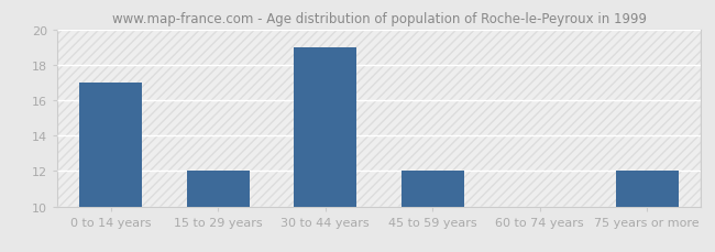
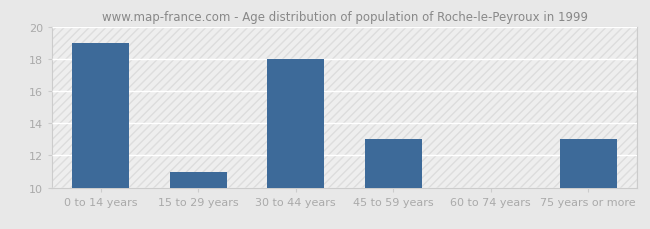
0 to 14 years: 17.0 -> 19.0
15 to 29 years: 12.0 -> 11.0
30 to 44 years: 19.0 -> 18.0
45 to 59 years: 12.0 -> 13.0
75 years or more: 12.0 -> 13.0
